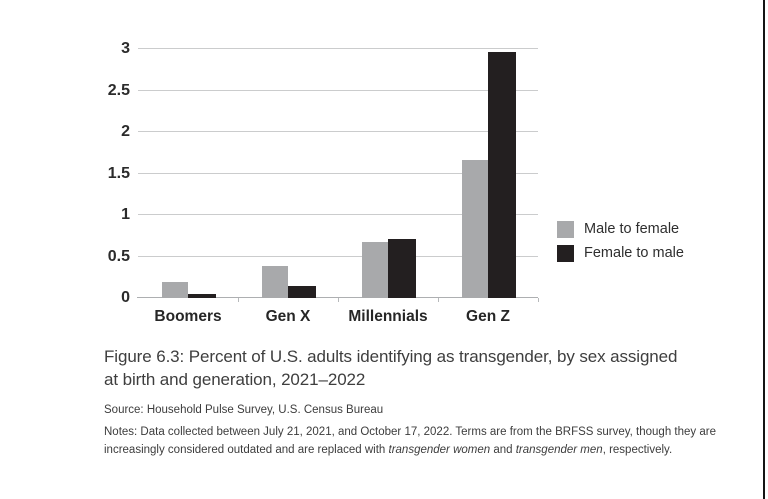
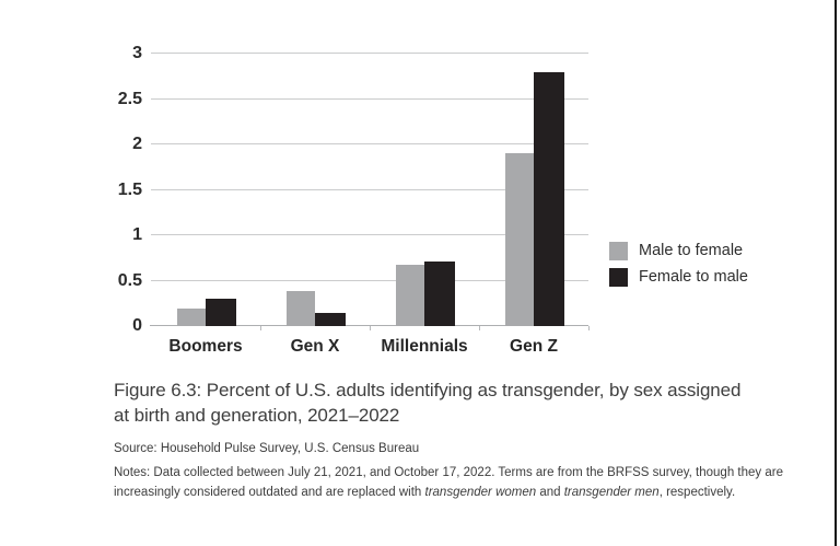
Female to male/Boomers: 0.1 -> 0.3
Male to female/Gen Z: 1.7 -> 1.9
Female to male/Gen Z: 3.0 -> 2.8
